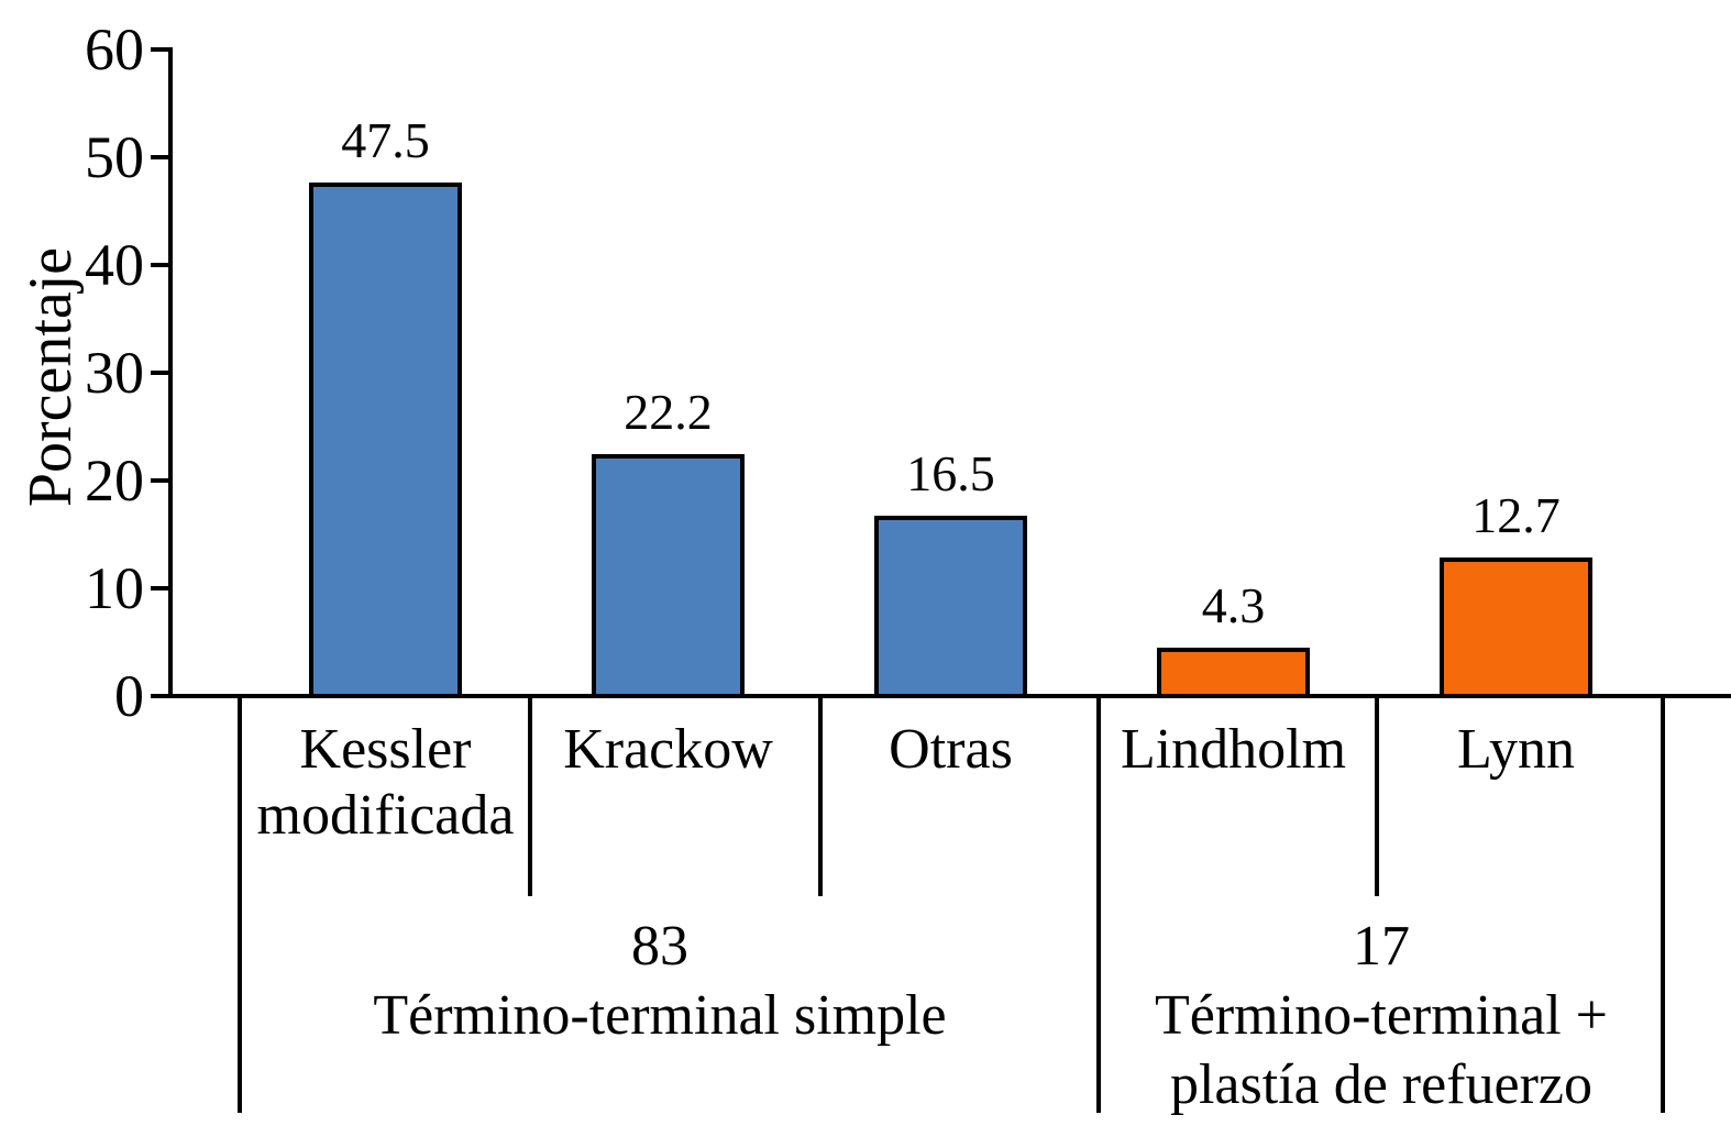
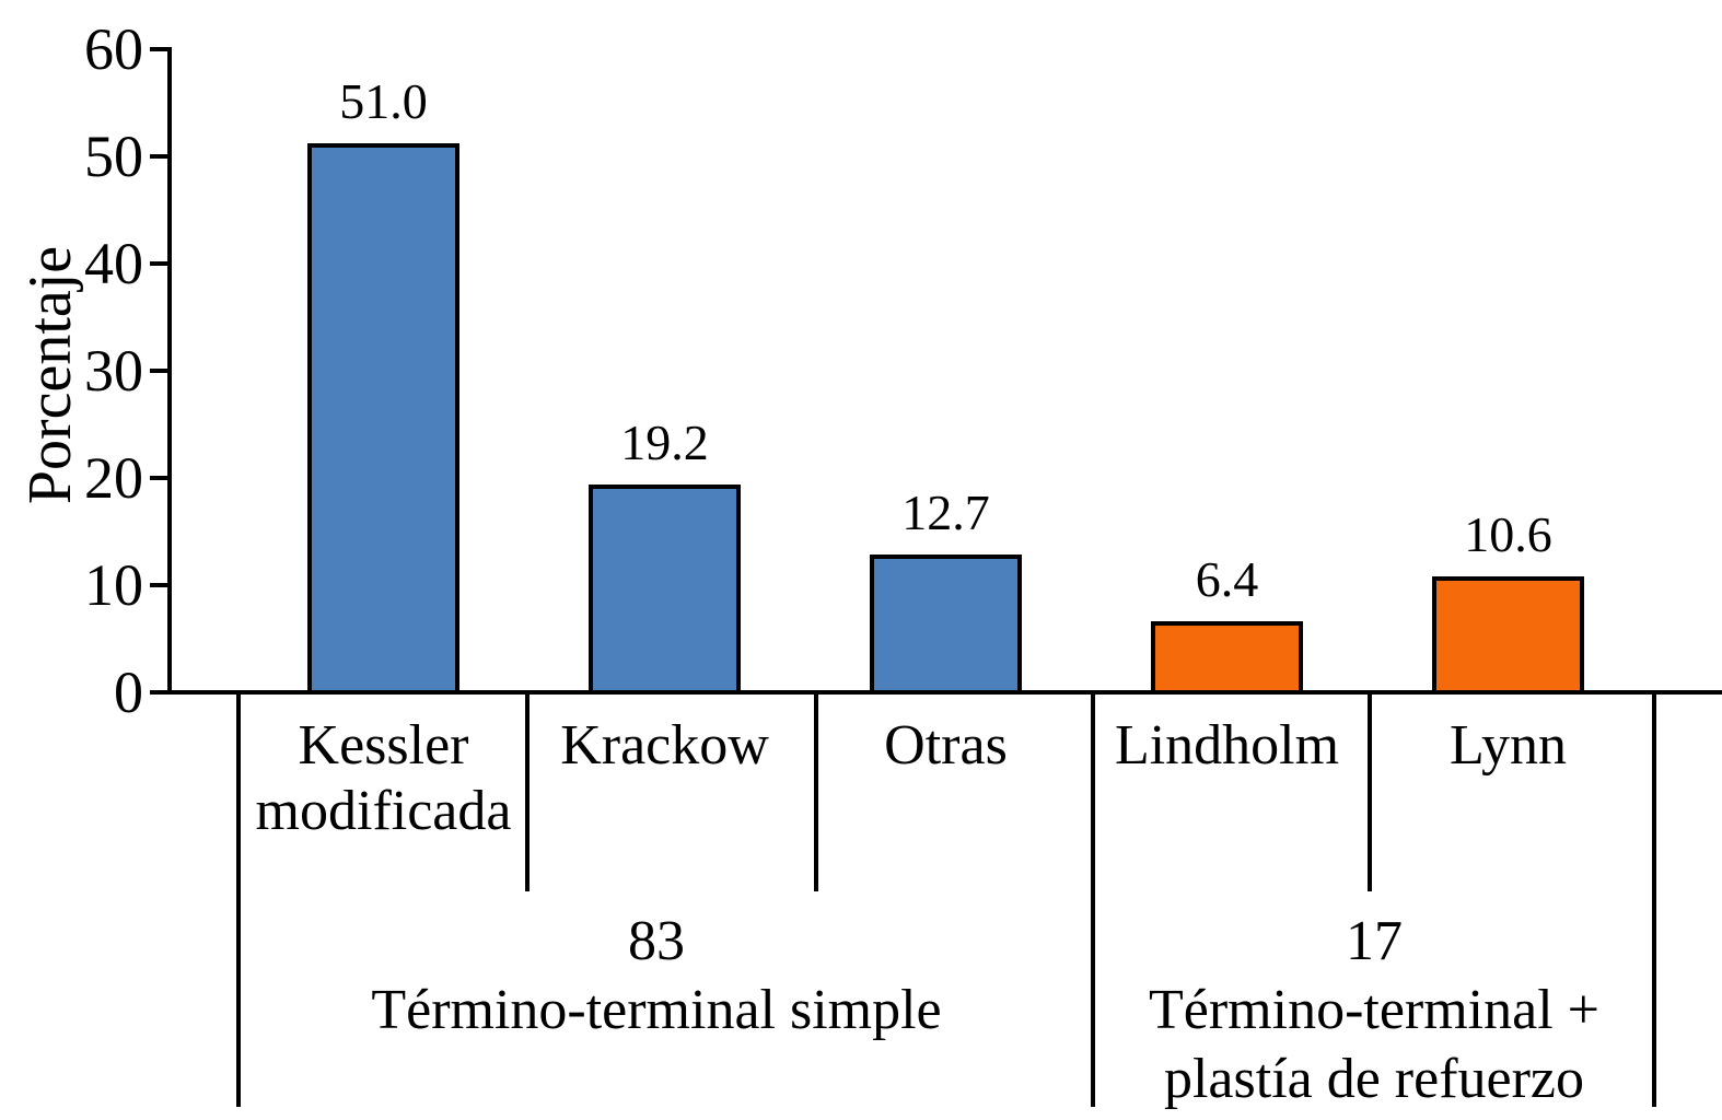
Kessler modificada: 47.5 -> 51.0
Krackow: 22.2 -> 19.2
Otras: 16.5 -> 12.7
Lindholm: 4.3 -> 6.4
Lynn: 12.7 -> 10.6
